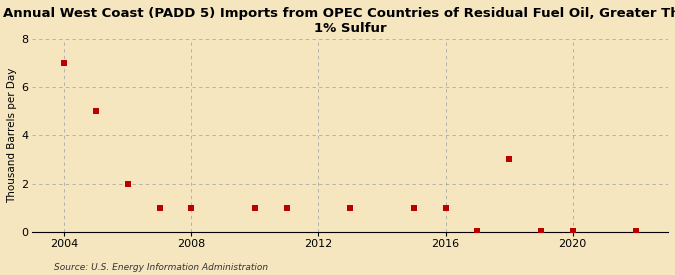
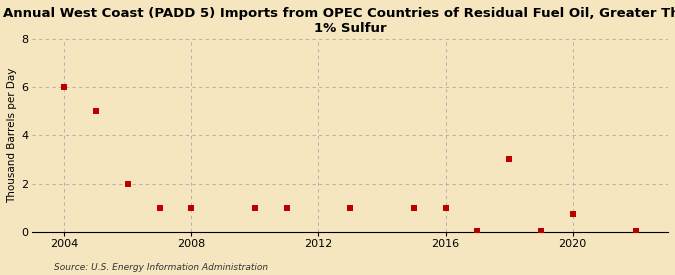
2004: 7.00 -> 6.00
2020: 0.03 -> 0.75
